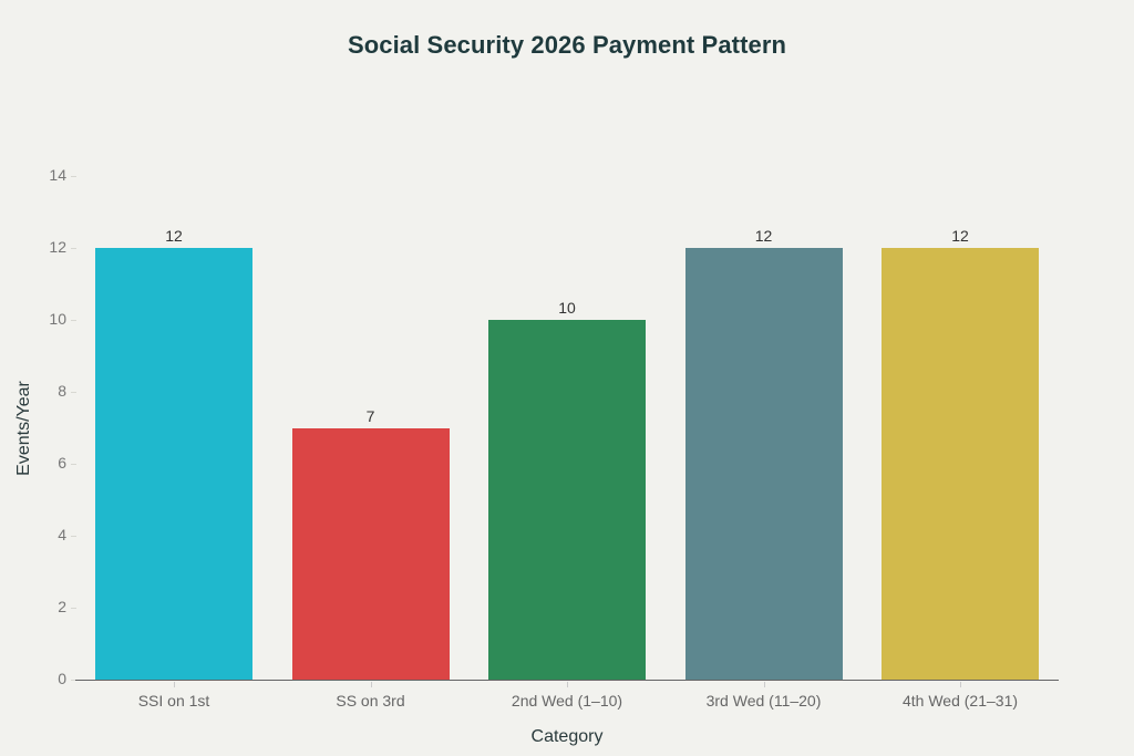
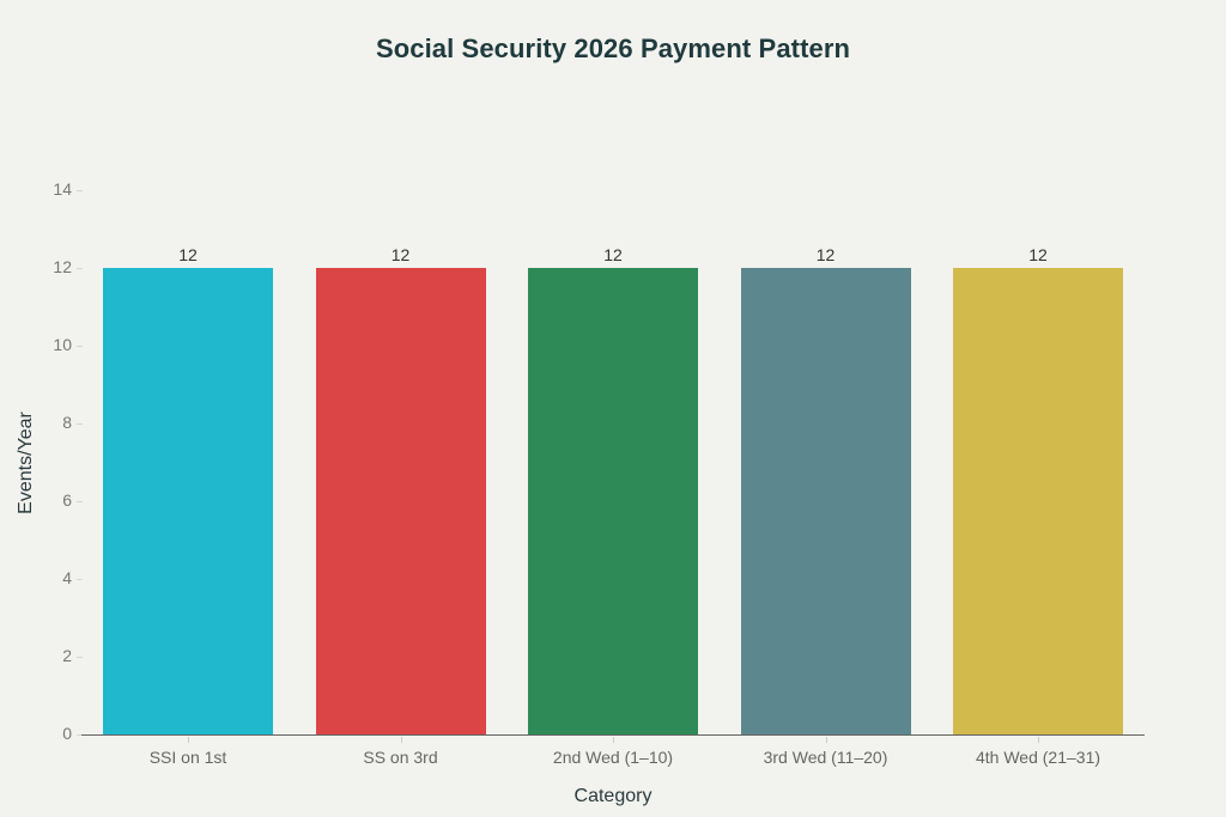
SS on 3rd: 7 -> 12
2nd Wed (1–10): 10 -> 12
